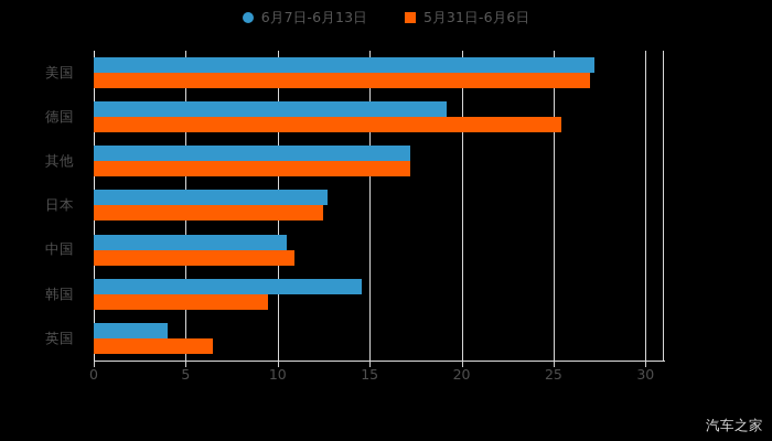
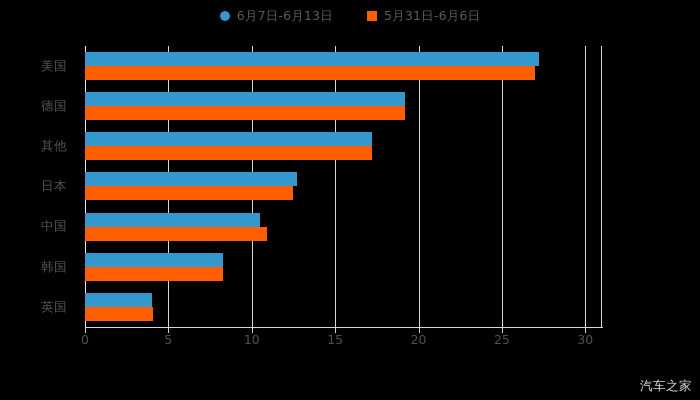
5月31日-6月6日/德国: 25.4 -> 19.2
6月7日-6月13日/韩国: 14.6 -> 8.3
5月31日-6月6日/韩国: 9.5 -> 8.3
5月31日-6月6日/英国: 6.5 -> 4.1
